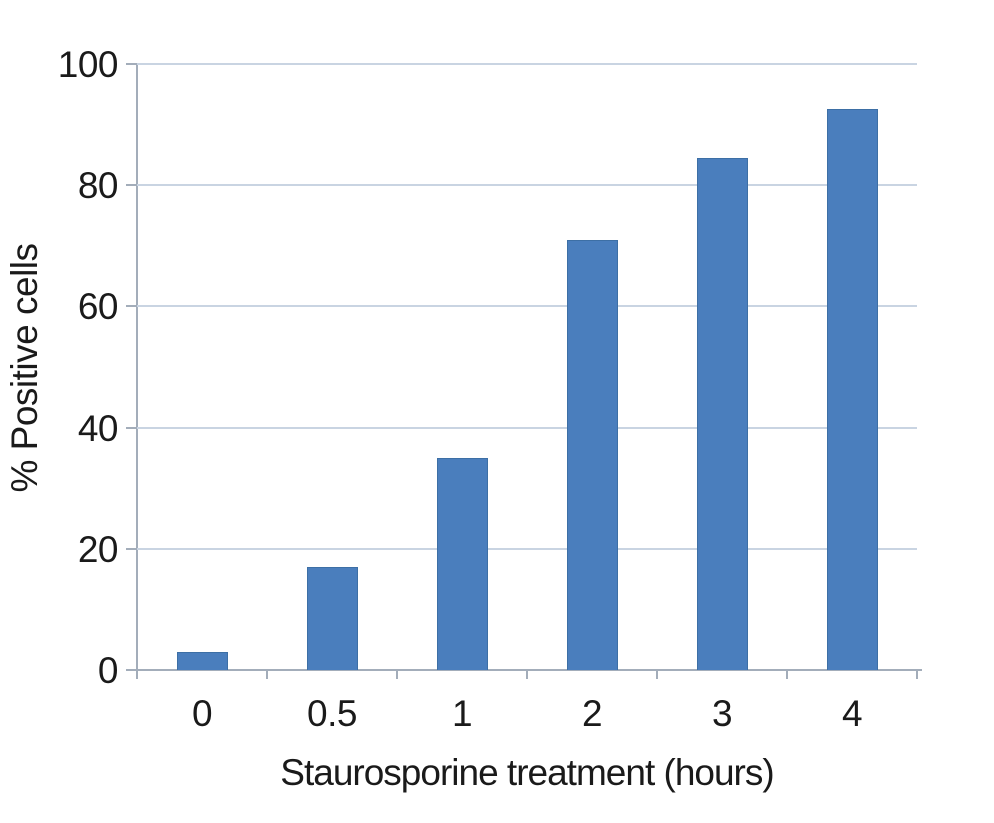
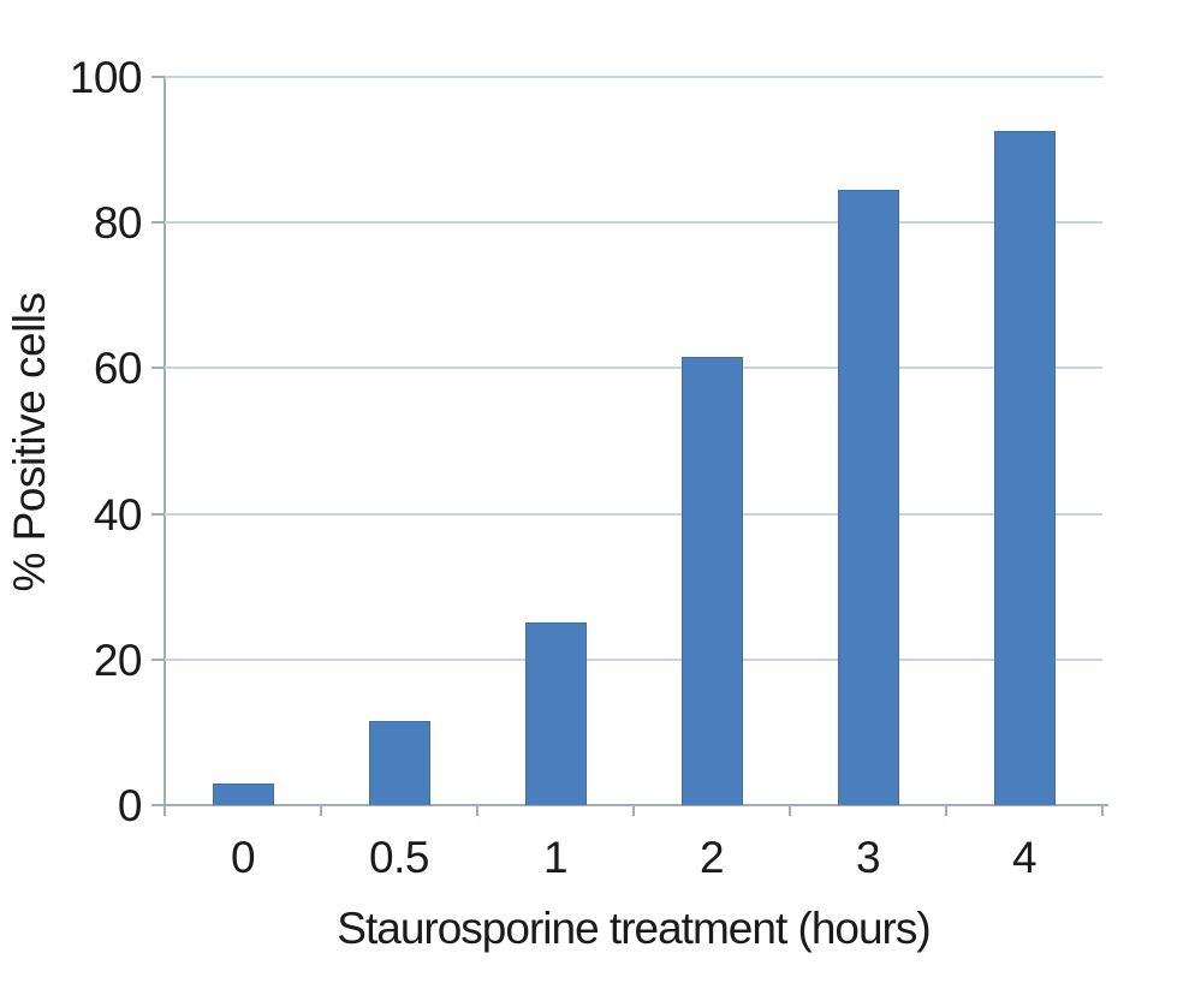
0.5: 17 -> 12
1: 35 -> 25
2: 71 -> 62
